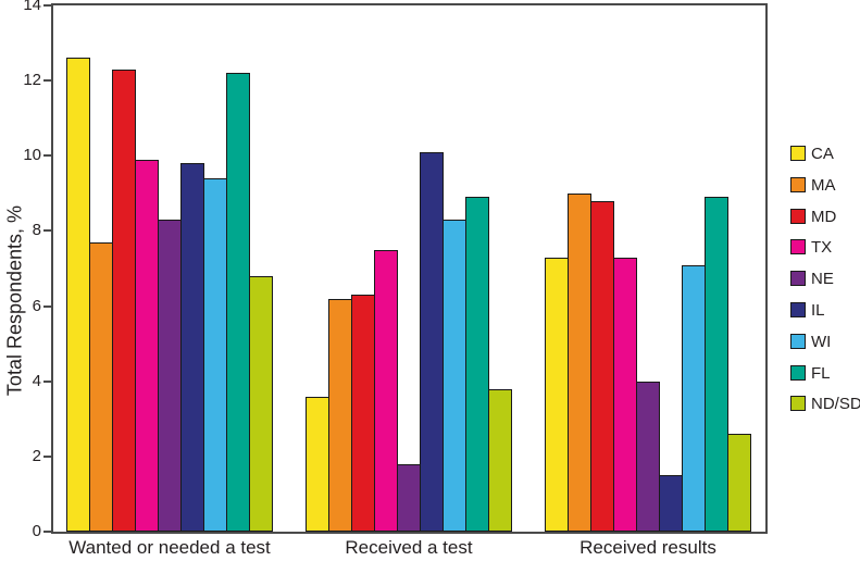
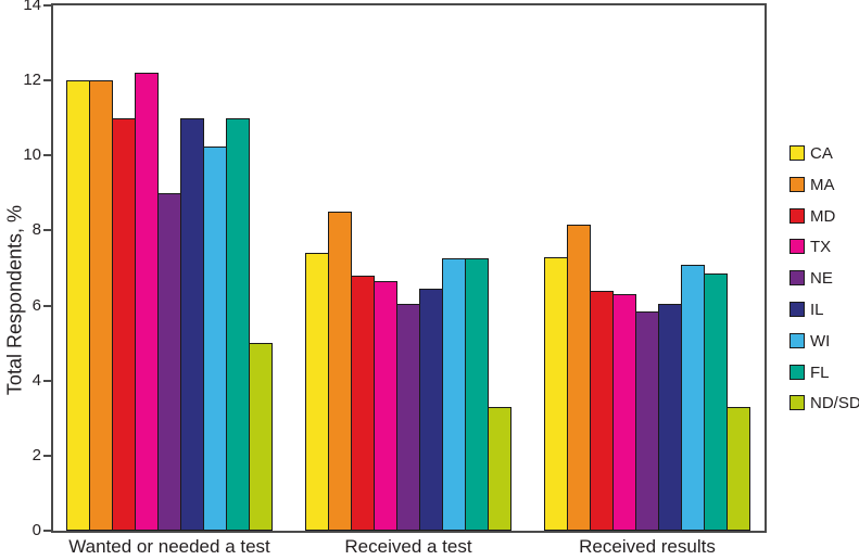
CA/Wanted or needed a test: 12.6 -> 12.0
MA/Wanted or needed a test: 7.7 -> 12.0
MD/Wanted or needed a test: 12.3 -> 11.0
TX/Wanted or needed a test: 9.9 -> 12.2
NE/Wanted or needed a test: 8.3 -> 9.0
IL/Wanted or needed a test: 9.8 -> 11.0
WI/Wanted or needed a test: 9.4 -> 10.2
FL/Wanted or needed a test: 12.2 -> 11.0
ND/SD/Wanted or needed a test: 6.8 -> 5.0
CA/Received a test: 3.6 -> 7.4
MA/Received a test: 6.2 -> 8.5
MD/Received a test: 6.3 -> 6.8
TX/Received a test: 7.5 -> 6.7
NE/Received a test: 1.8 -> 6.0
IL/Received a test: 10.1 -> 6.5
WI/Received a test: 8.3 -> 7.2
FL/Received a test: 8.9 -> 7.2
ND/SD/Received a test: 3.8 -> 3.3
MA/Received results: 9.0 -> 8.2
MD/Received results: 8.8 -> 6.4
TX/Received results: 7.3 -> 6.3
NE/Received results: 4.0 -> 5.8
IL/Received results: 1.5 -> 6.0
FL/Received results: 8.9 -> 6.8
ND/SD/Received results: 2.6 -> 3.3
